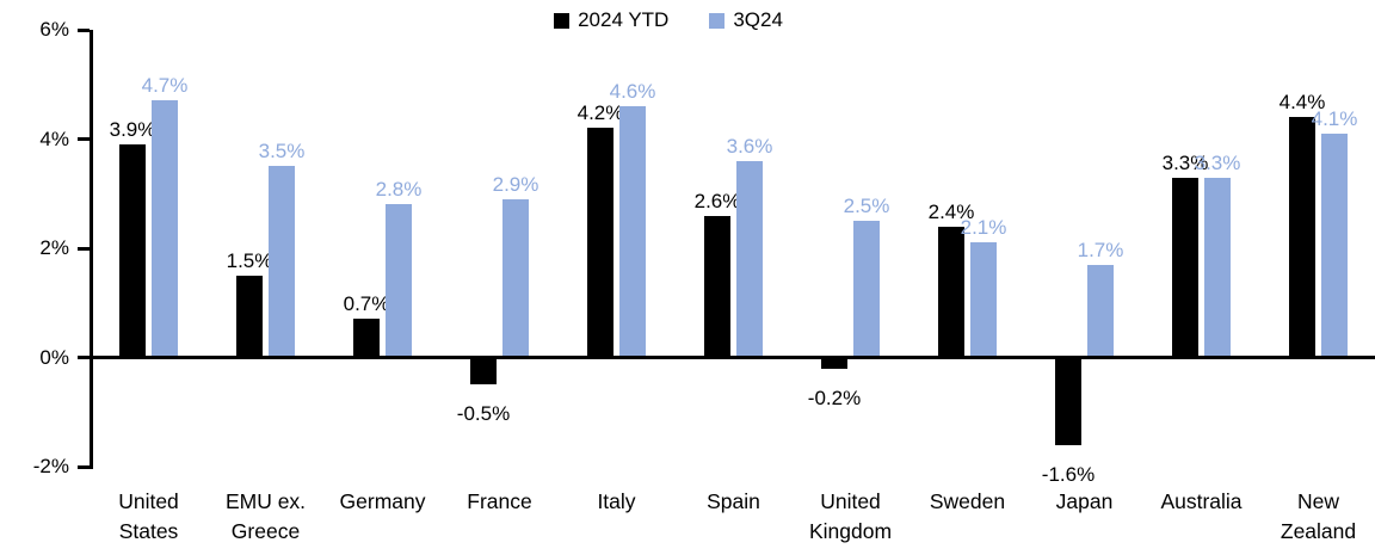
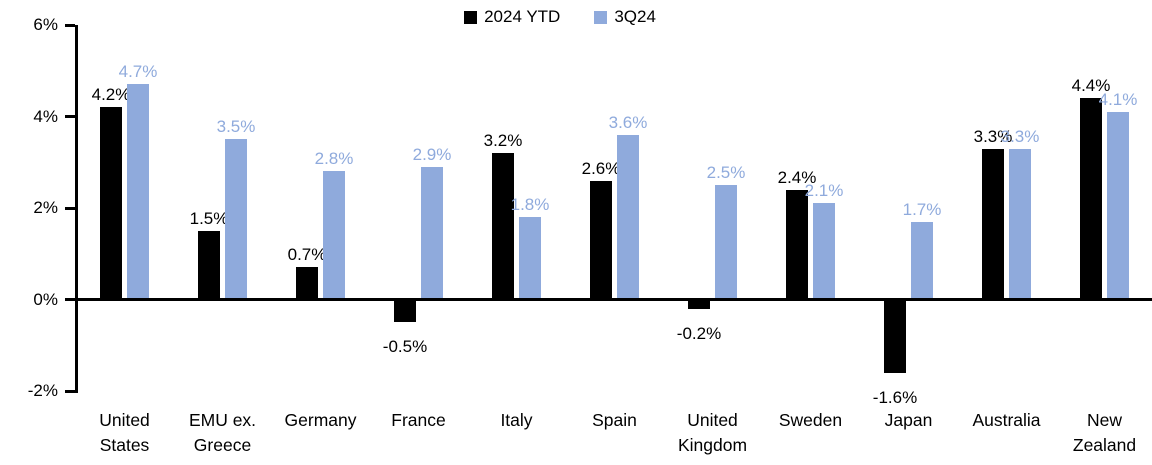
2024 YTD/United States: 3.9% -> 4.2%
2024 YTD/Italy: 4.2% -> 3.2%
3Q24/Italy: 4.6% -> 1.8%
